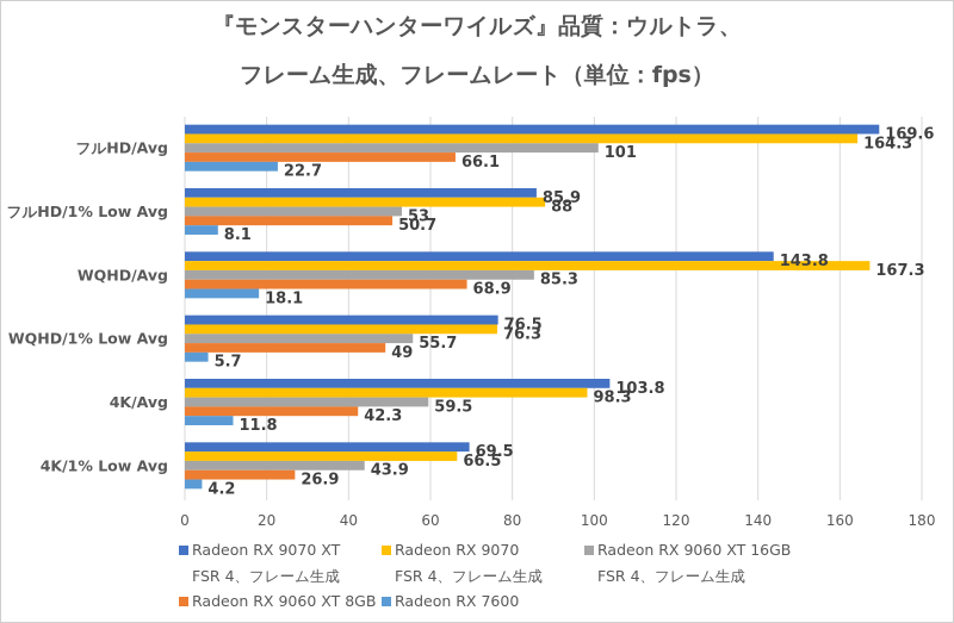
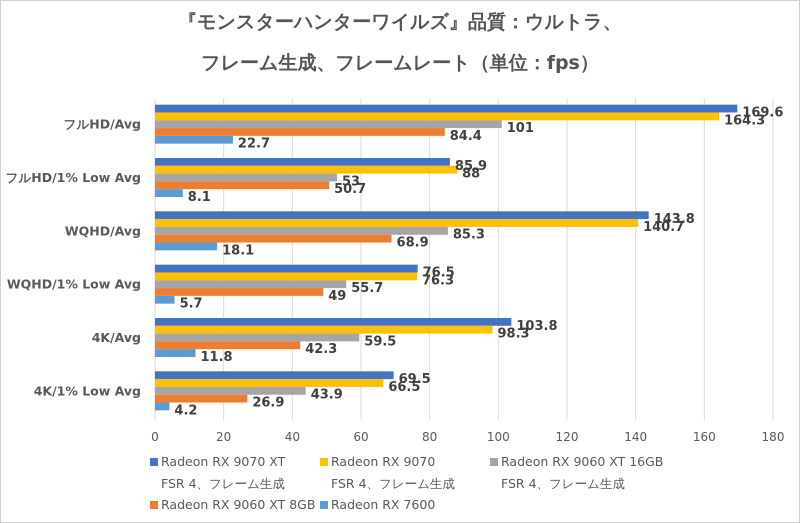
Radeon RX 9060 XT 8GB/フルHD/Avg: 66.1 -> 84.4
Radeon RX 9070/WQHD/Avg: 167.3 -> 140.7
